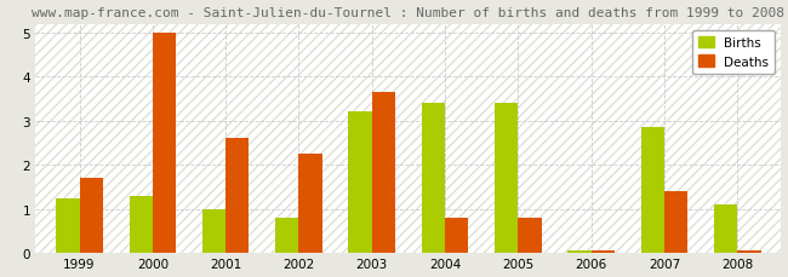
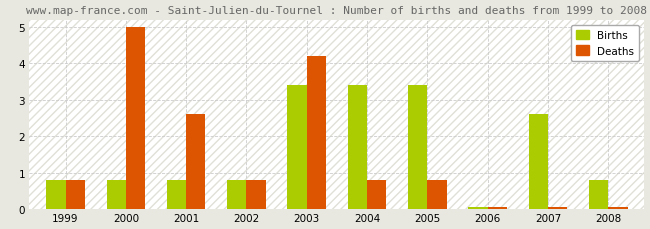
Births/1999: 1.25 -> 0.80
Deaths/1999: 1.70 -> 0.80
Births/2000: 1.30 -> 0.80
Births/2001: 1.00 -> 0.80
Deaths/2002: 2.25 -> 0.80
Births/2003: 3.20 -> 3.40
Deaths/2003: 3.65 -> 4.20
Births/2007: 2.85 -> 2.60
Deaths/2007: 1.40 -> 0.05
Births/2008: 1.10 -> 0.80
